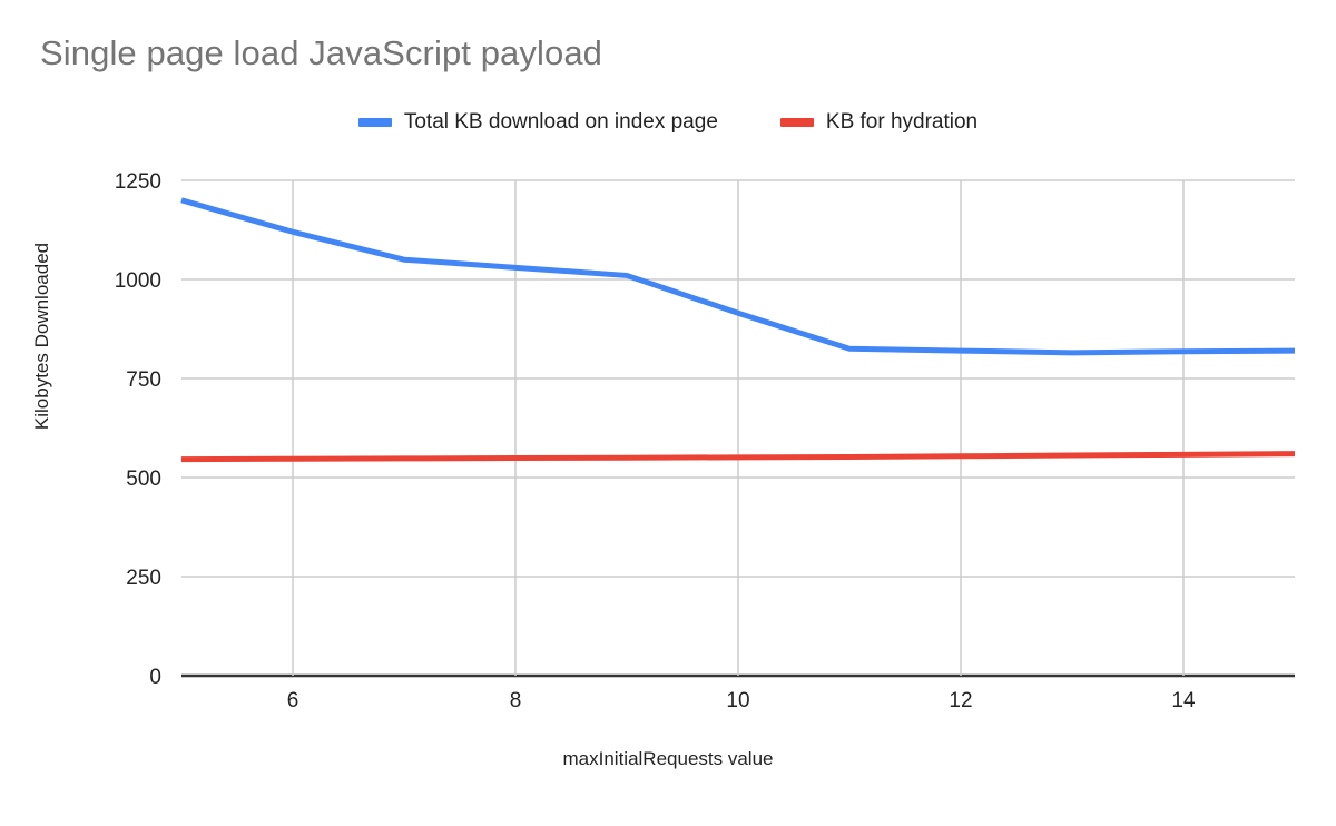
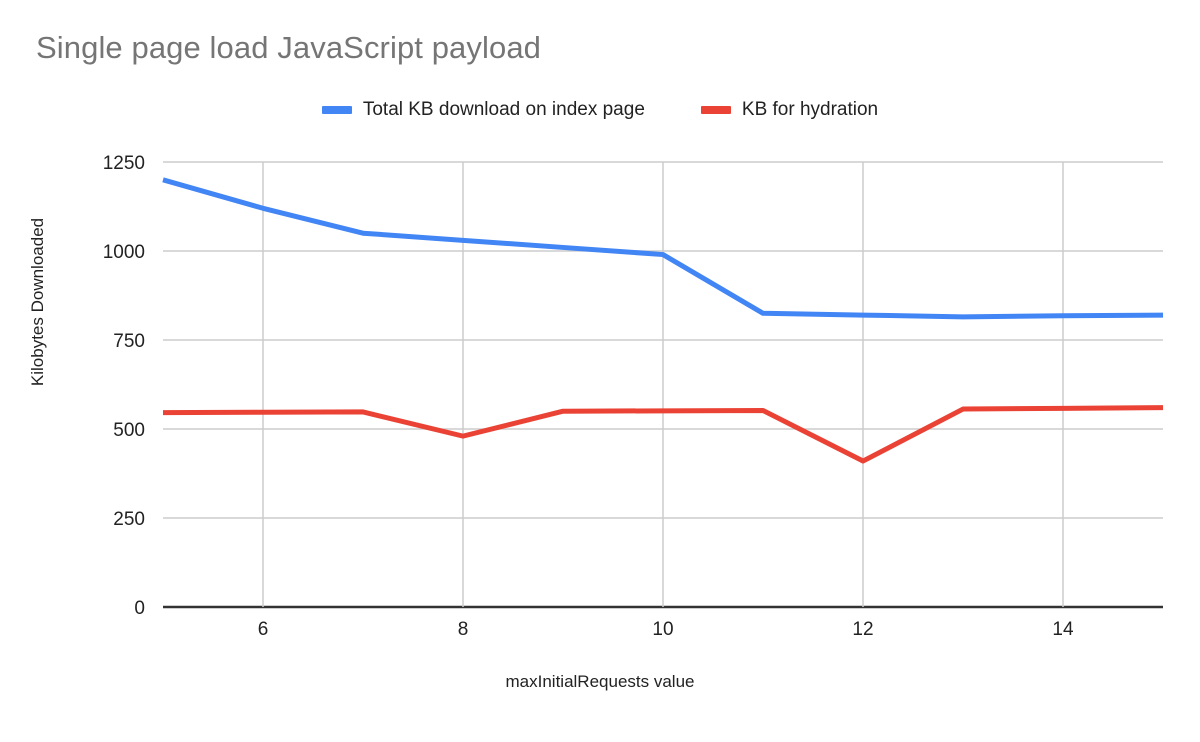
KB for hydration/8: 550 -> 480
Total KB download on index page/10: 920 -> 990
KB for hydration/12: 550 -> 410
